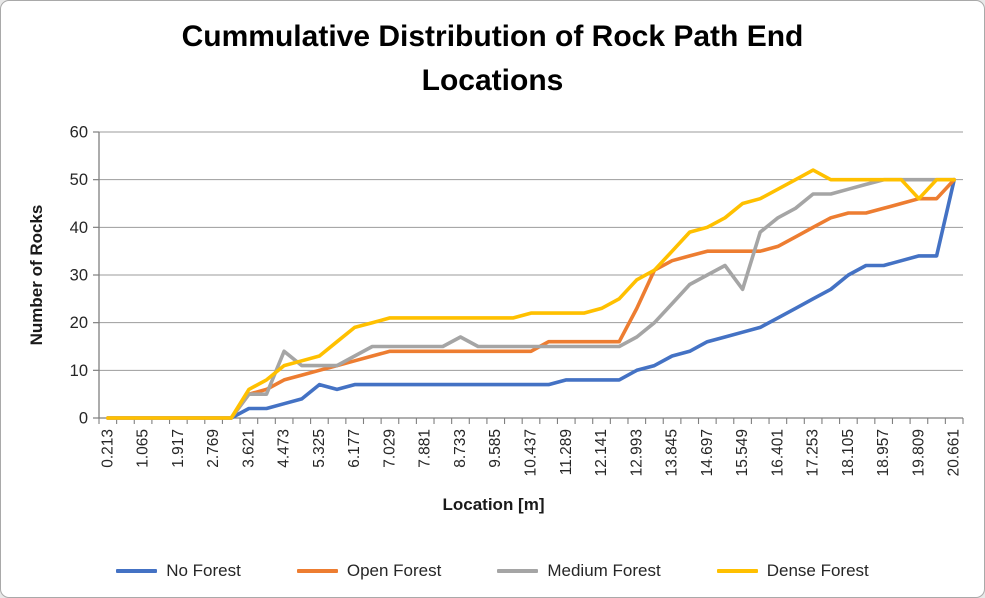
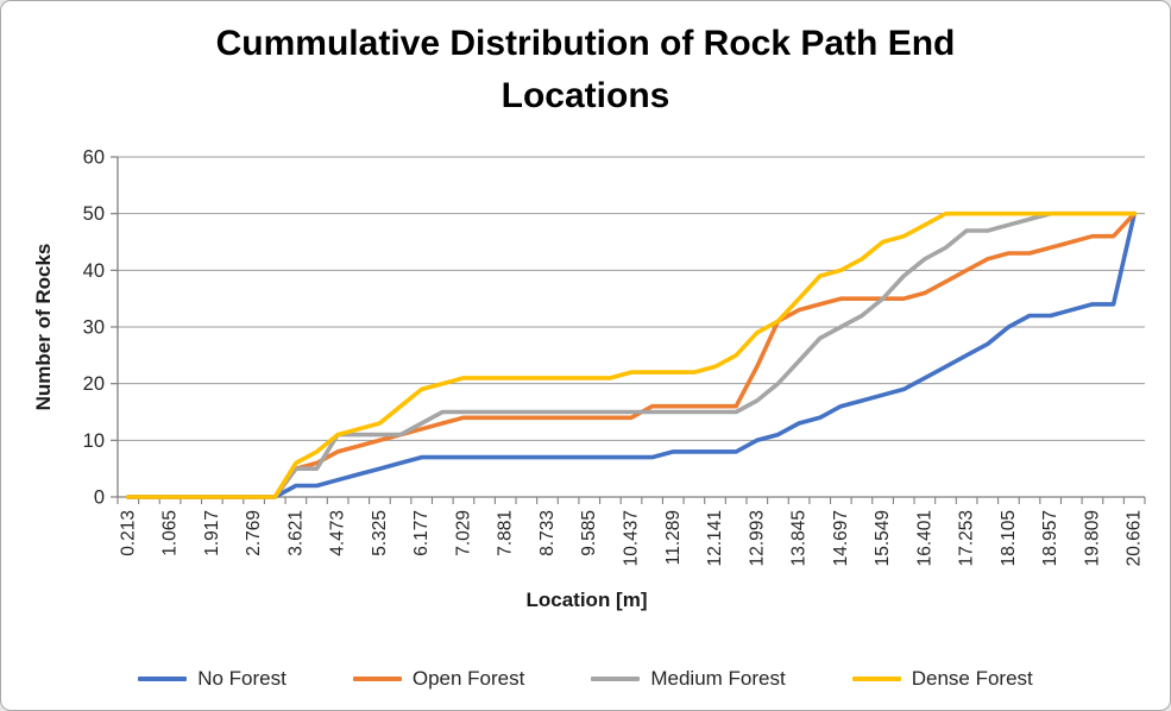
Medium Forest/4.473: 14 -> 11
No Forest/5.325: 7 -> 5
Medium Forest/8.733: 17 -> 15
Medium Forest/15.549: 27 -> 35
Dense Forest/17.253: 52 -> 50
Dense Forest/19.809: 46 -> 50
